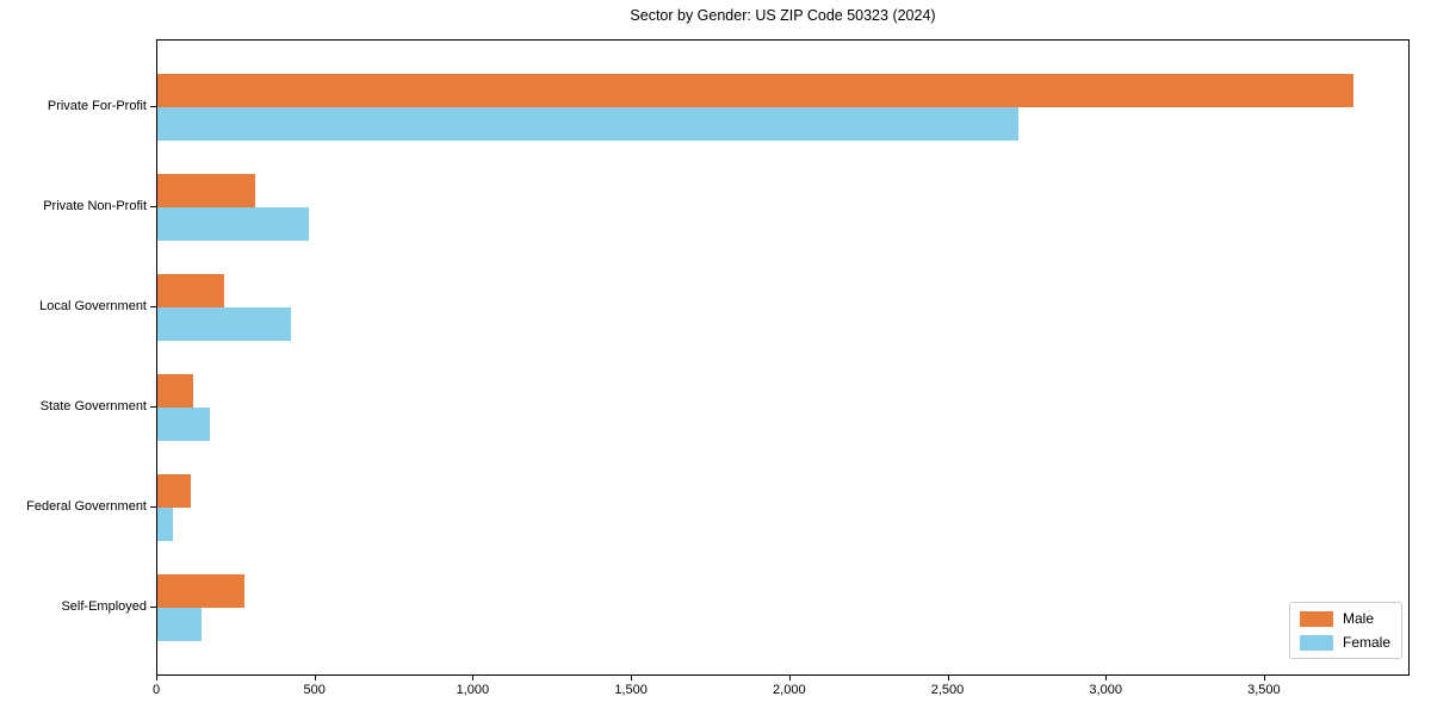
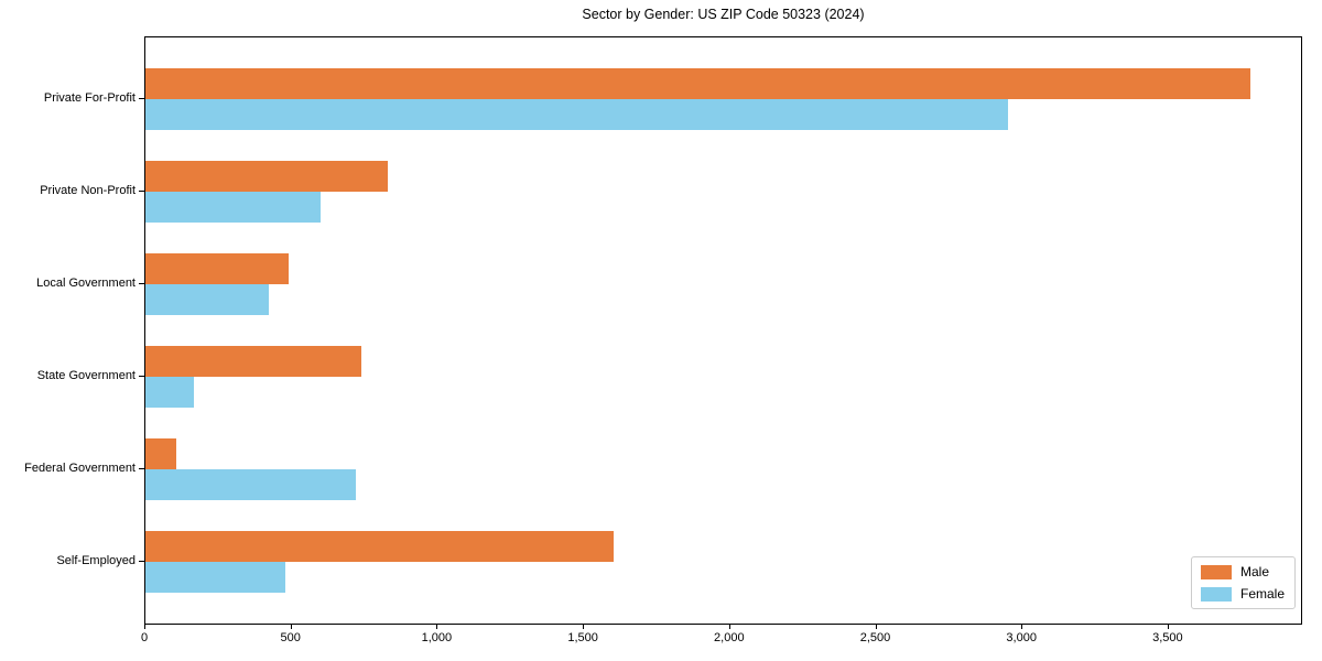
Female/Private For-Profit: 2720 -> 2950
Male/Private Non-Profit: 310 -> 830
Female/Private Non-Profit: 480 -> 600
Male/Local Government: 210 -> 490
Male/State Government: 110 -> 740
Female/Federal Government: 50 -> 720
Male/Self-Employed: 270 -> 1600
Female/Self-Employed: 140 -> 480
